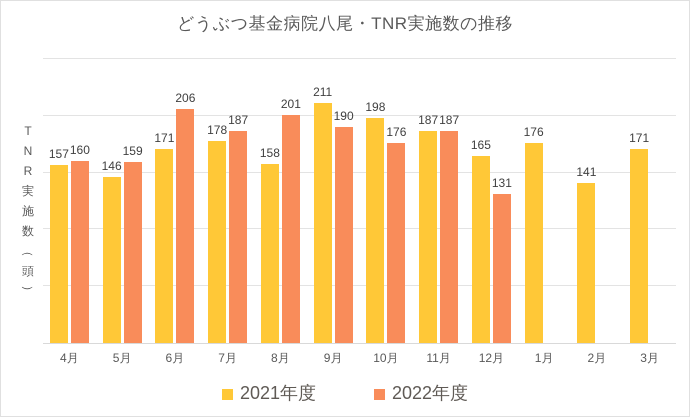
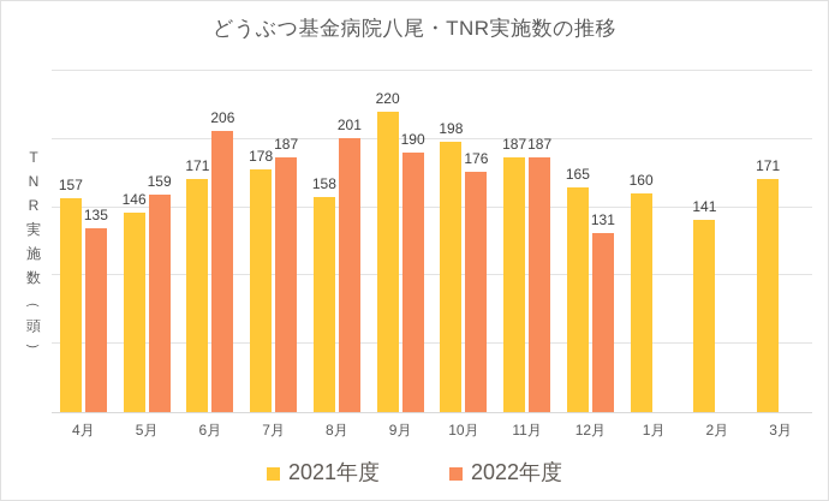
2022年度/4月: 160 -> 135
2021年度/9月: 211 -> 220
2021年度/1月: 176 -> 160
